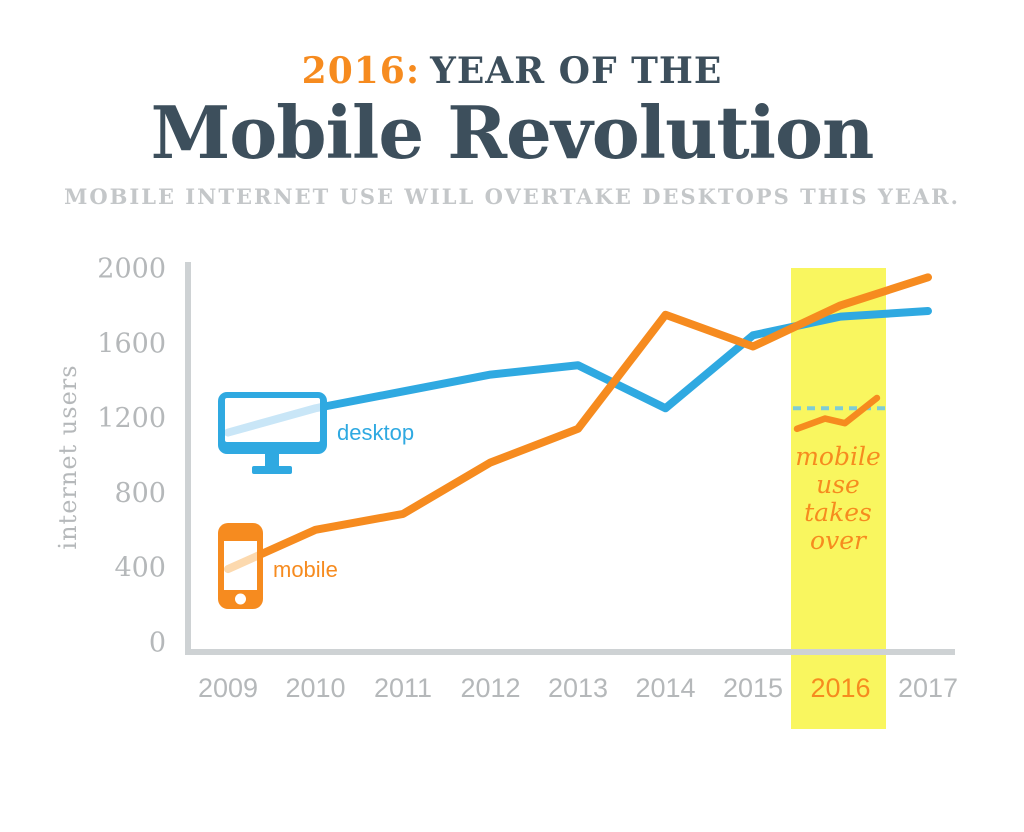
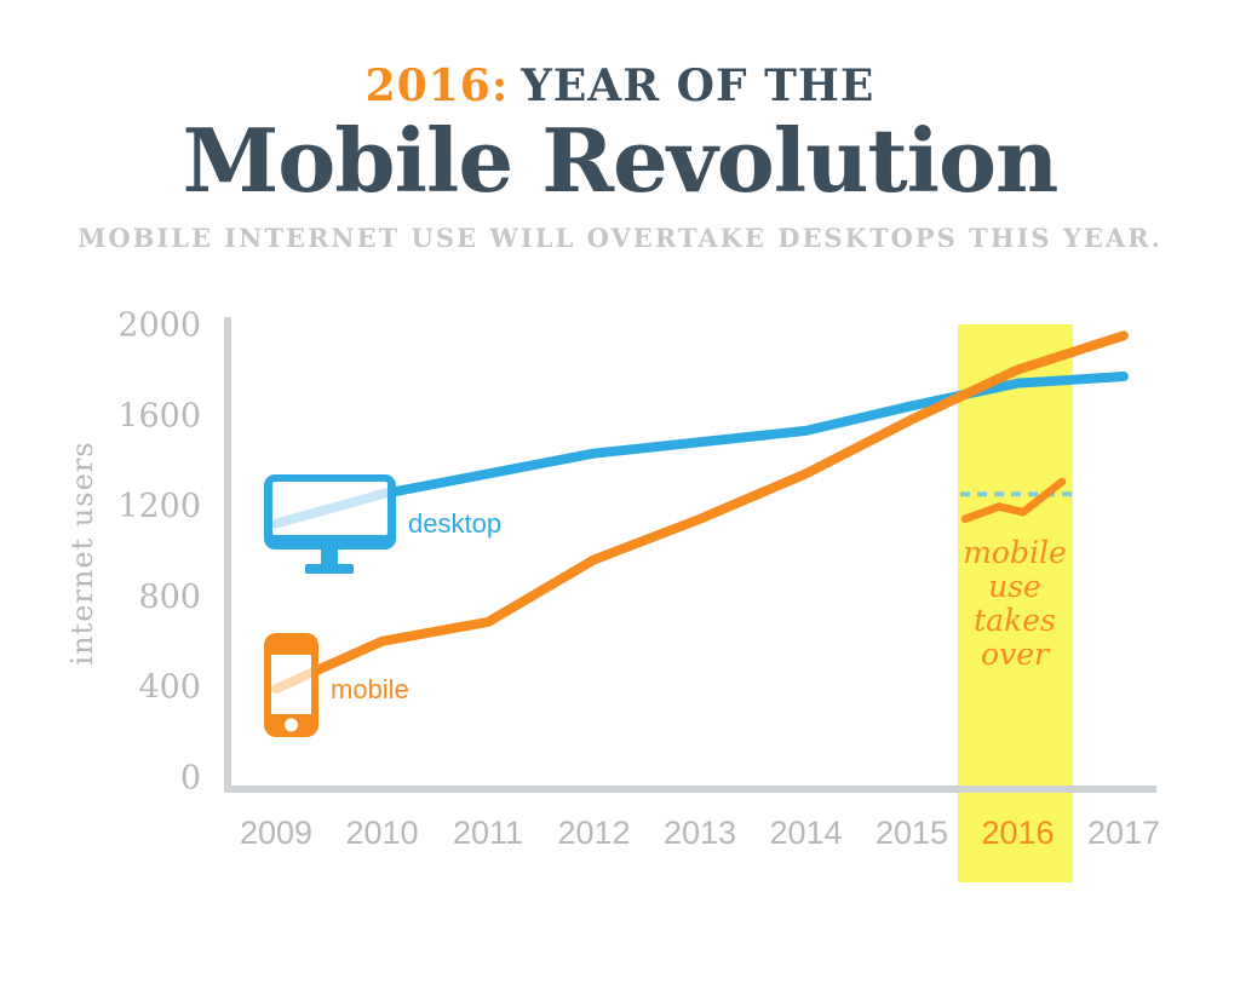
desktop/2014: 1250 -> 1530
mobile/2014: 1750 -> 1340
